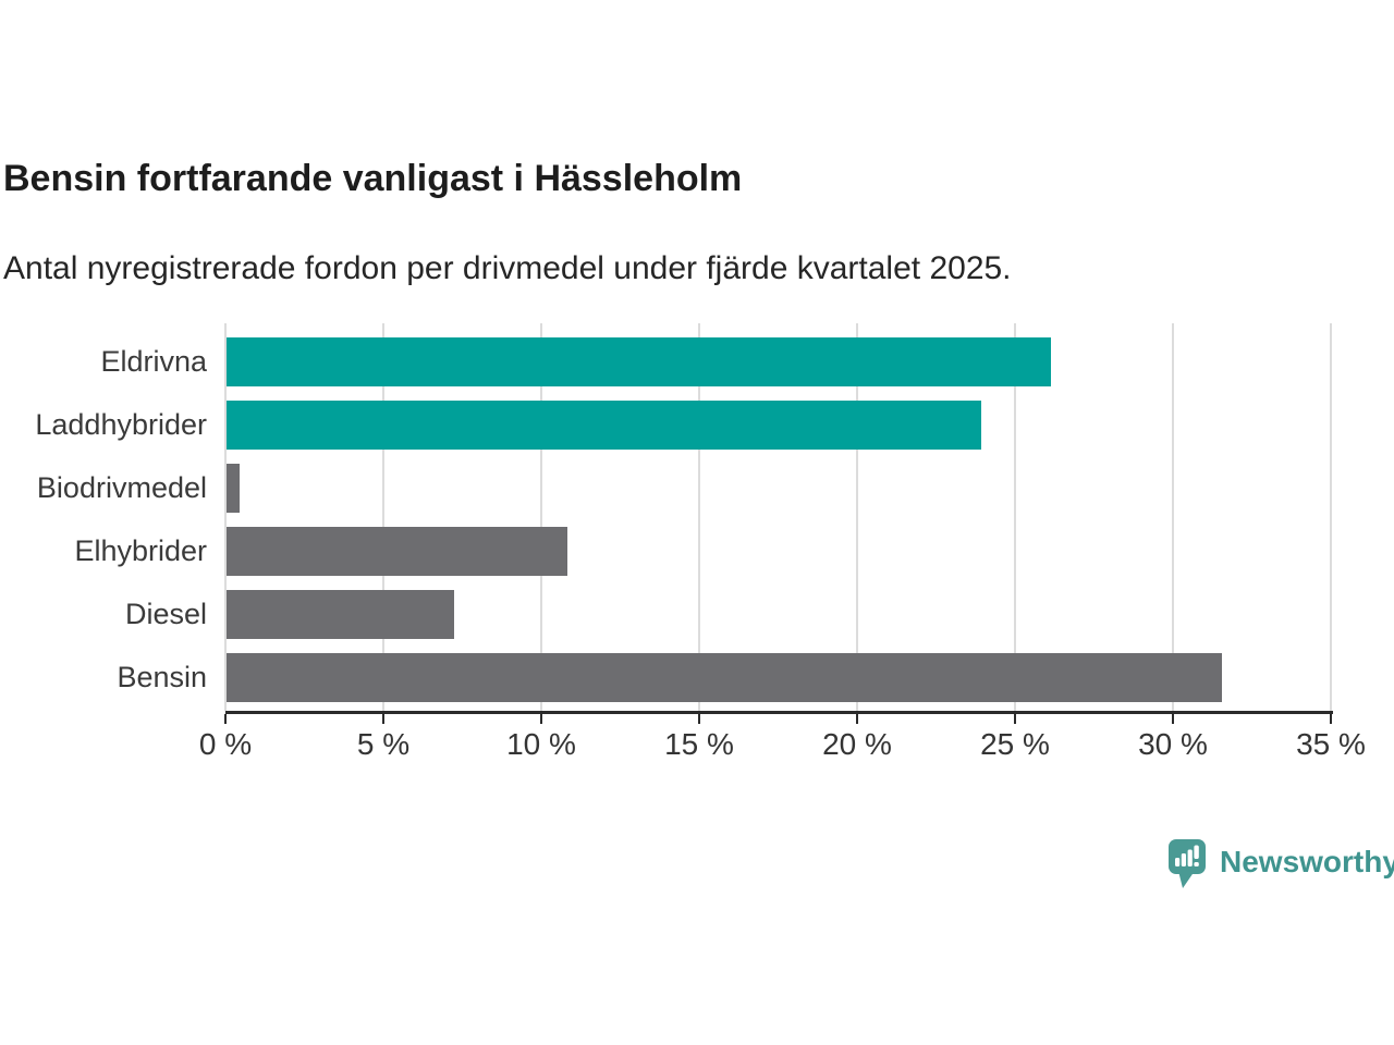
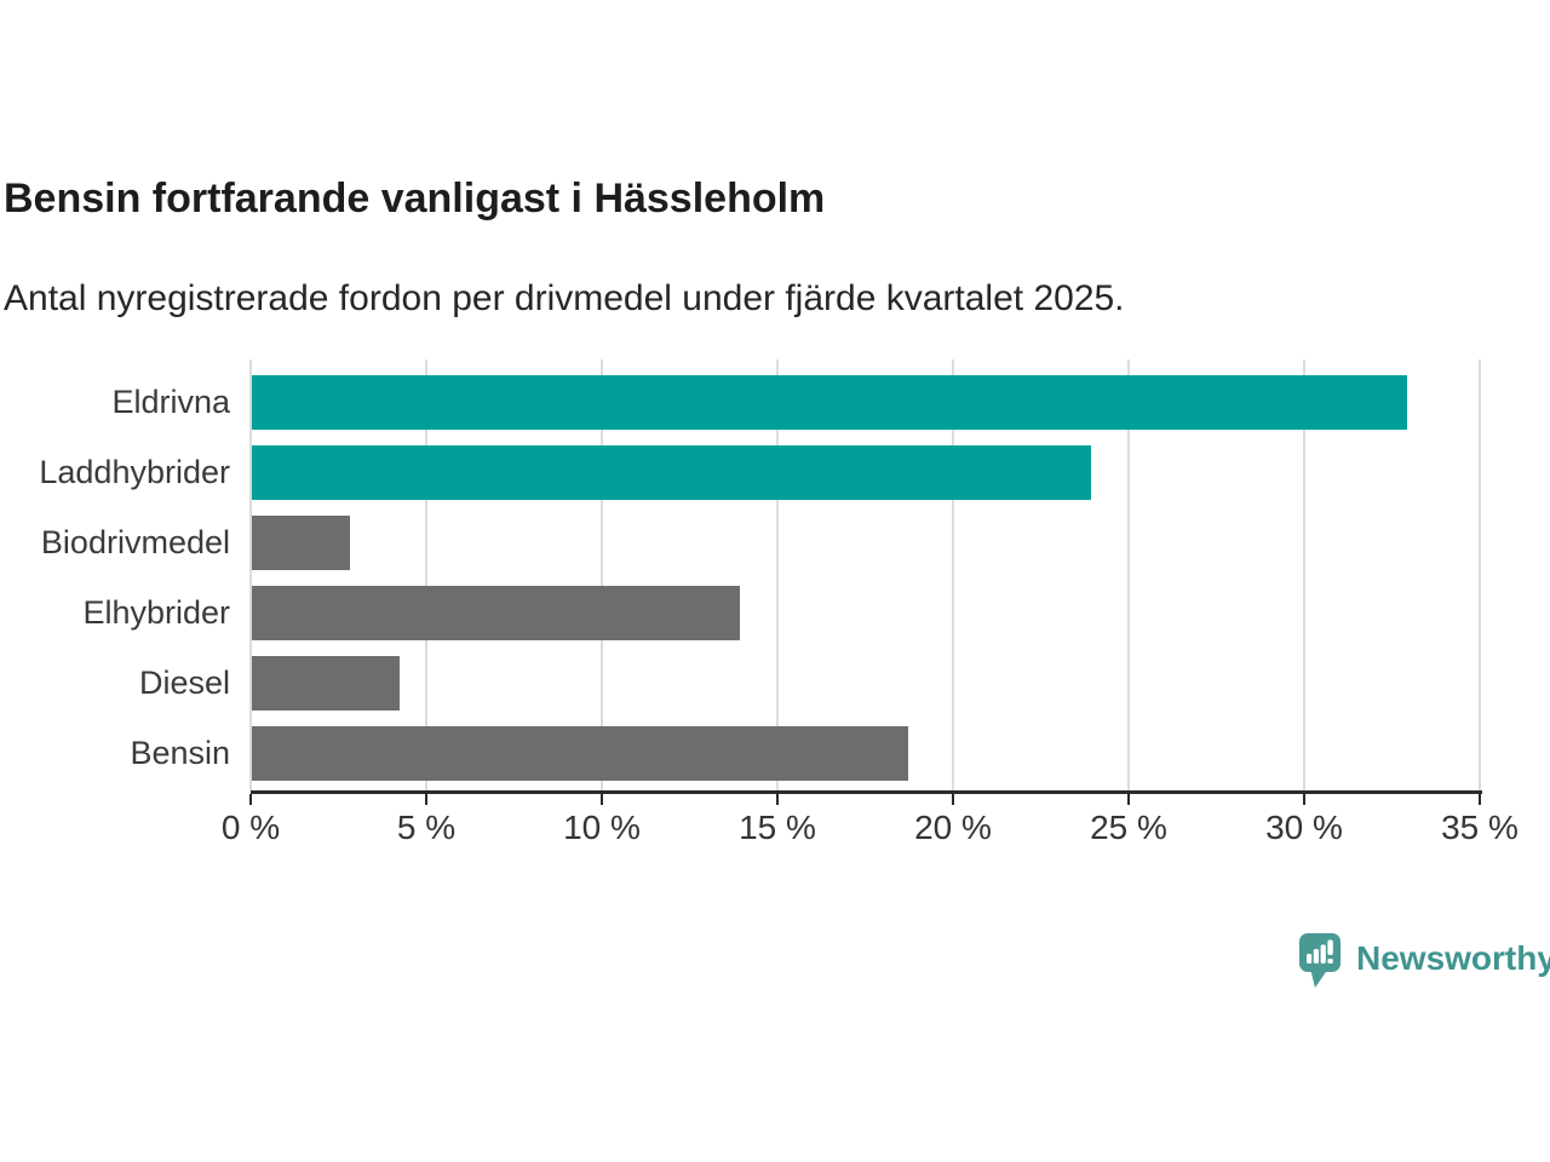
Eldrivna: 26.1% -> 32.9%
Biodrivmedel: 0.4% -> 2.8%
Elhybrider: 10.8% -> 13.9%
Diesel: 7.2% -> 4.2%
Bensin: 31.5% -> 18.7%
